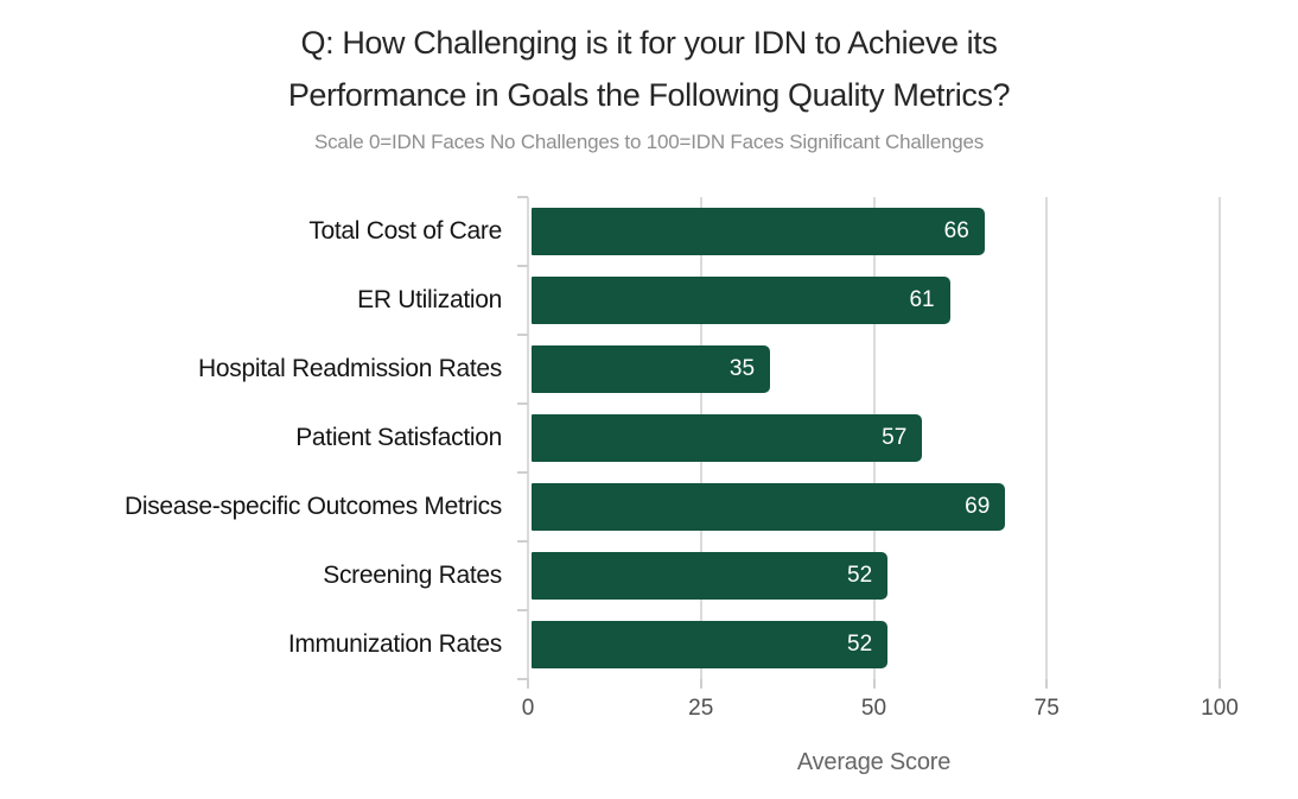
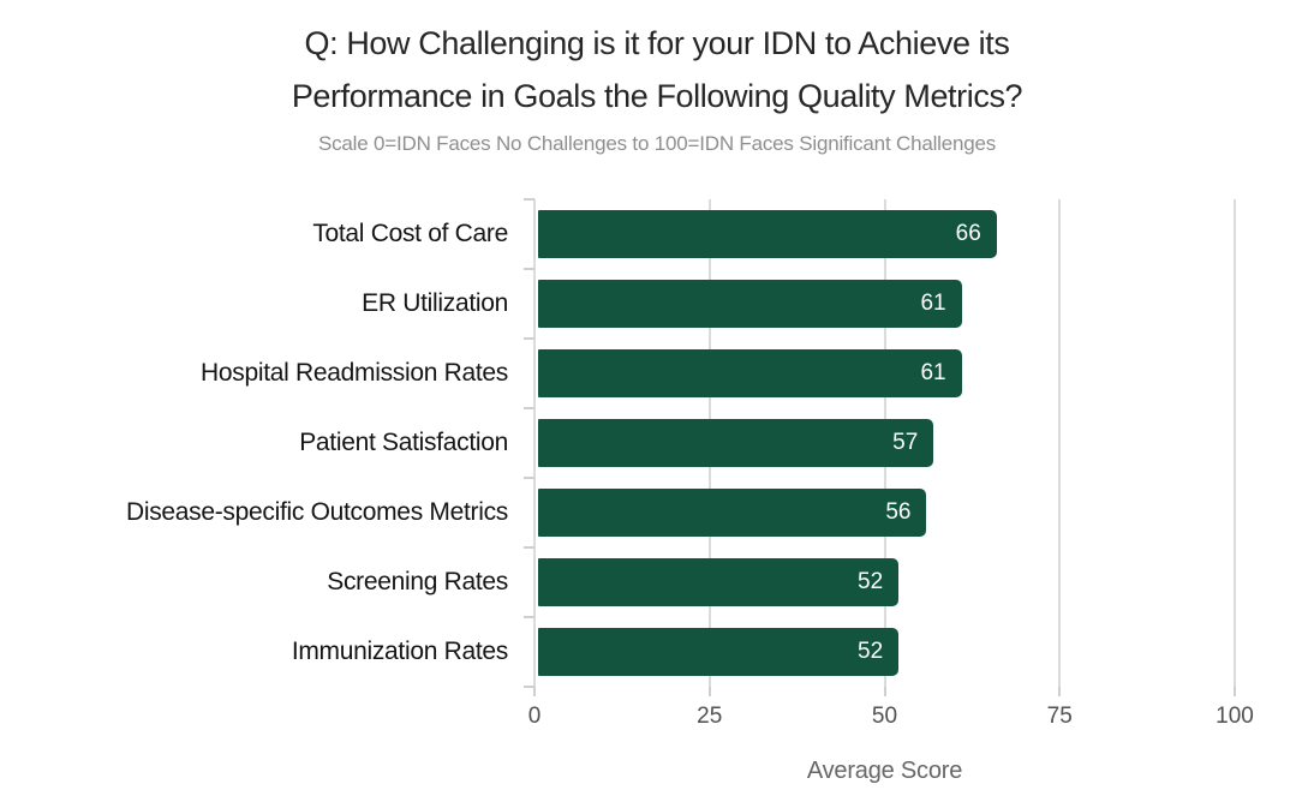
Hospital Readmission Rates: 35 -> 61
Disease-specific Outcomes Metrics: 69 -> 56
